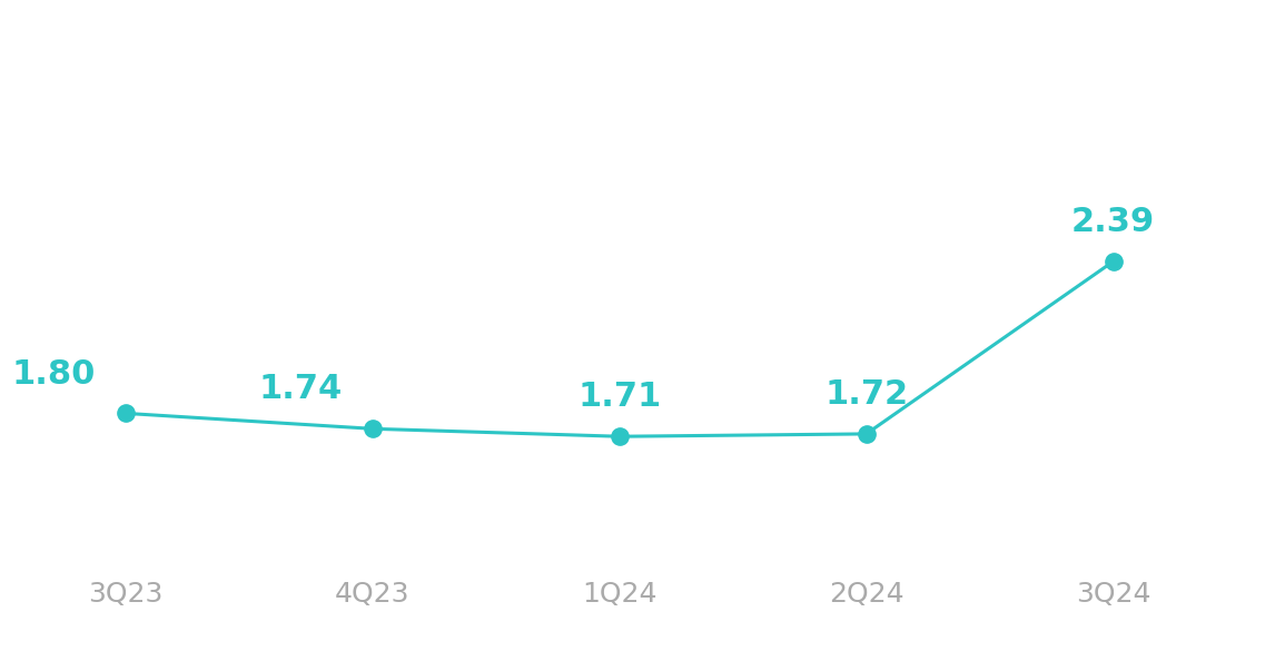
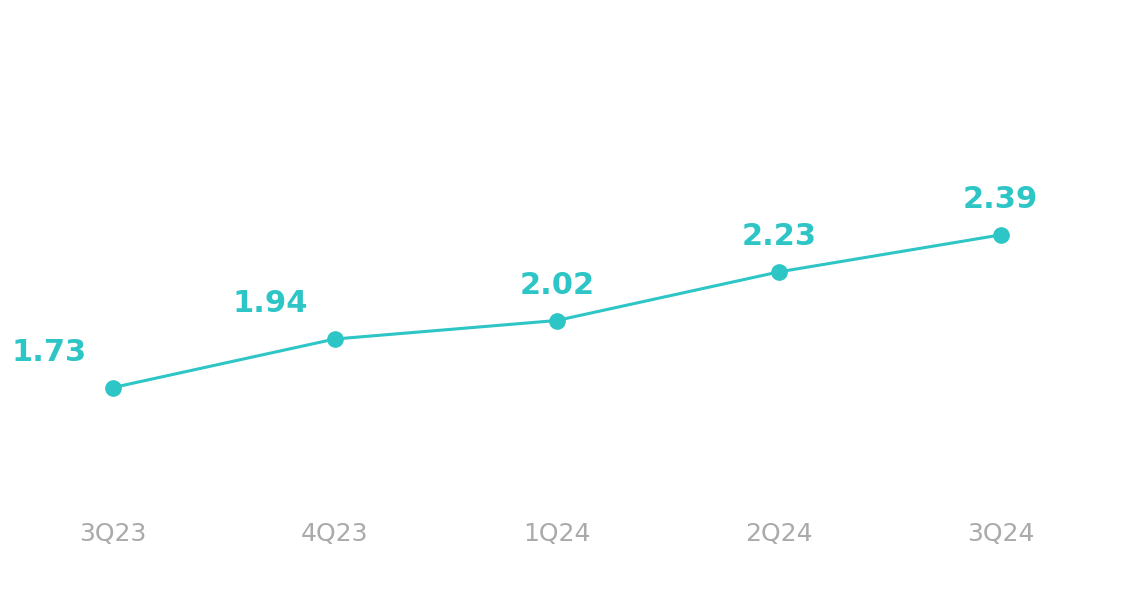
3Q23: 1.80 -> 1.73
4Q23: 1.74 -> 1.94
1Q24: 1.71 -> 2.02
2Q24: 1.72 -> 2.23
